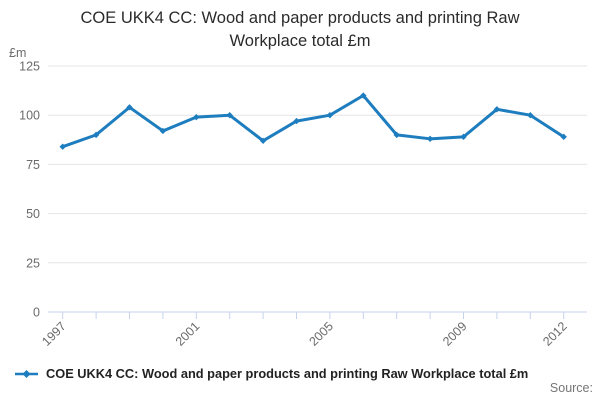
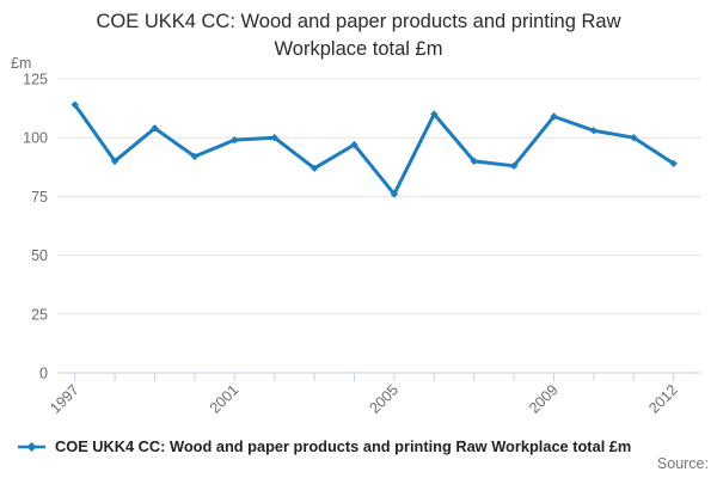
1997: 84 -> 114
2005: 100 -> 76
2009: 89 -> 109
